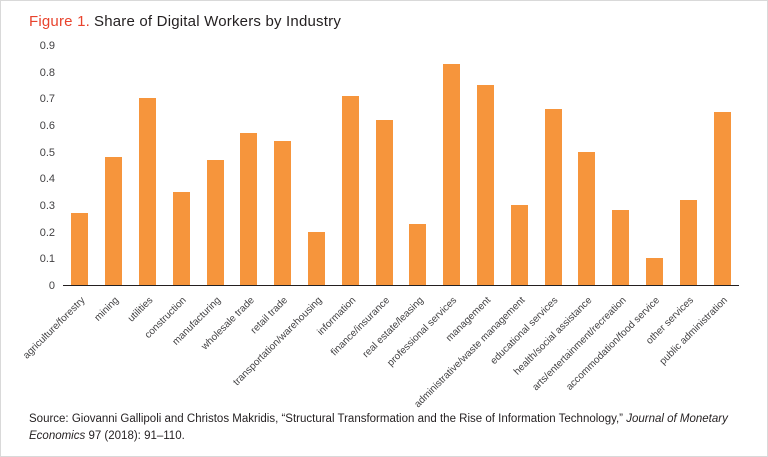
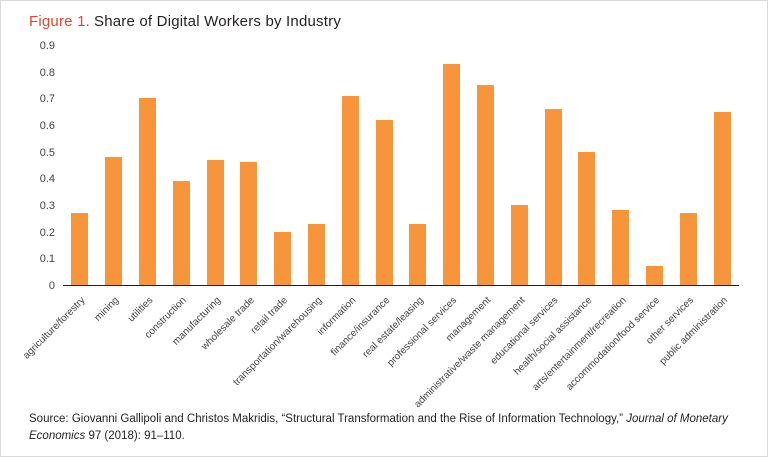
construction: 0.35 -> 0.39
wholesale trade: 0.57 -> 0.46
retail trade: 0.54 -> 0.20
transportation/warehousing: 0.20 -> 0.23
accommodation/food service: 0.10 -> 0.07
other services: 0.32 -> 0.27
